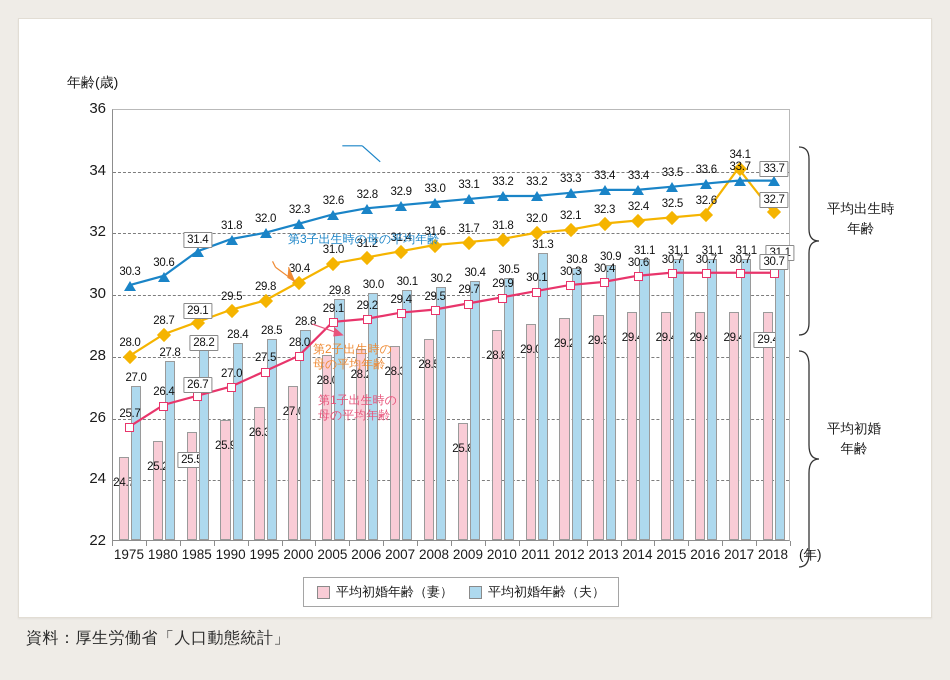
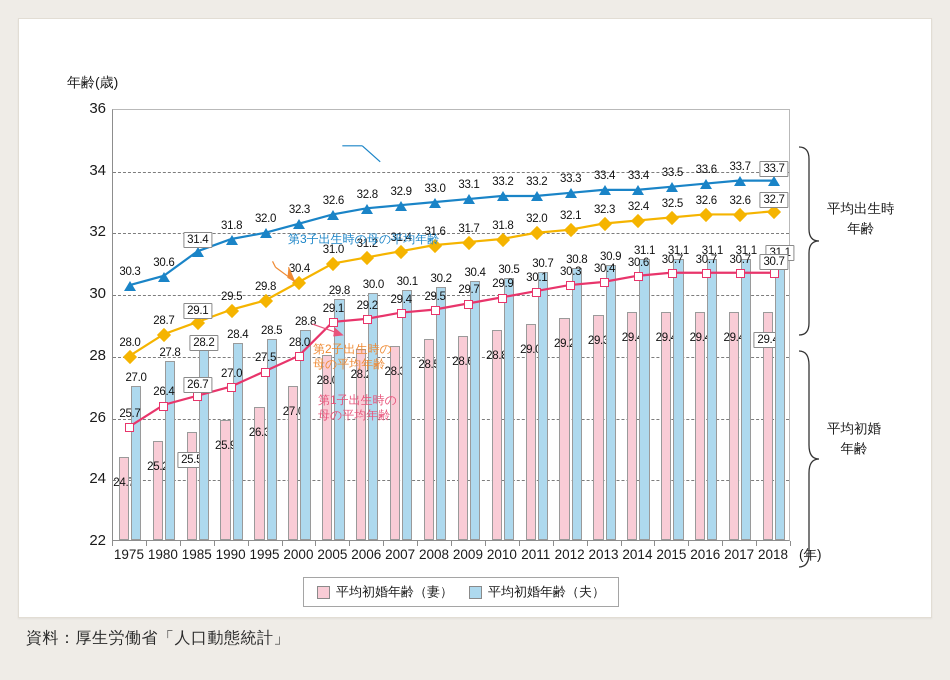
平均初婚年齢（妻）/2009: 25.8 -> 28.6
平均初婚年齢（夫）/2011: 31.3 -> 30.7
第2子出生時の母の平均年齢/2017: 34.1 -> 32.6
